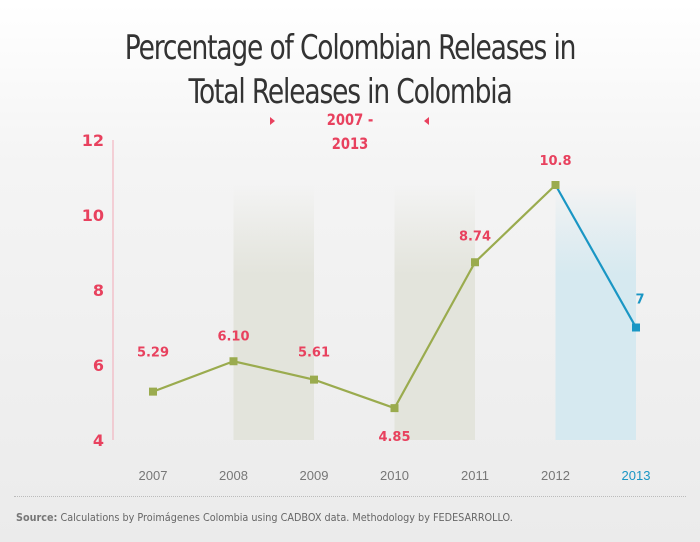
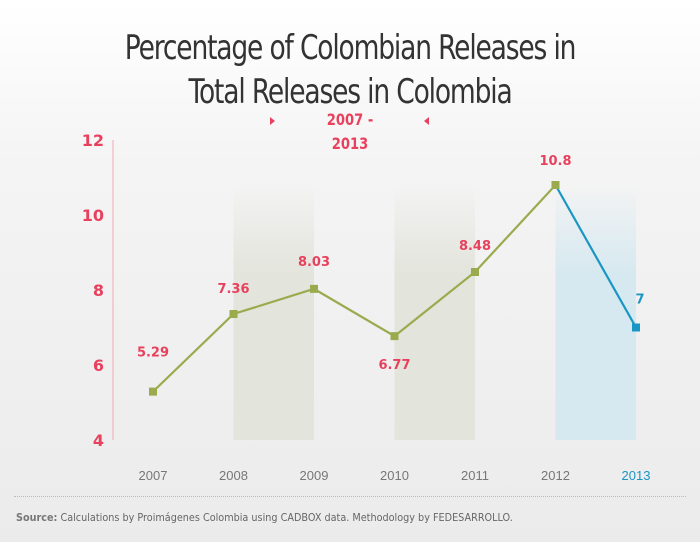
2008: 6.10 -> 7.36
2009: 5.61 -> 8.03
2010: 4.85 -> 6.77
2011: 8.74 -> 8.48
